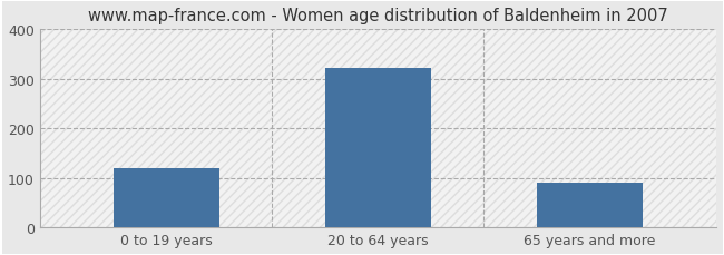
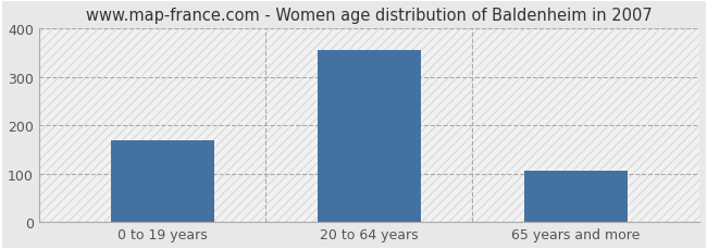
0 to 19 years: 120 -> 170
20 to 64 years: 323 -> 355
65 years and more: 91 -> 105
